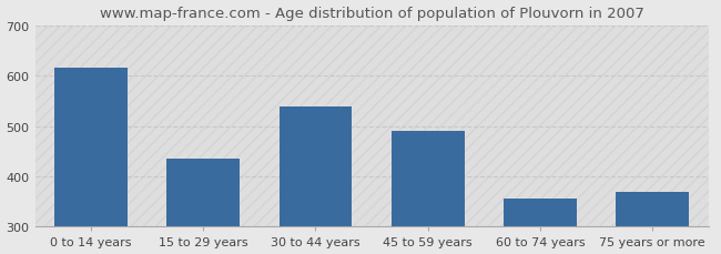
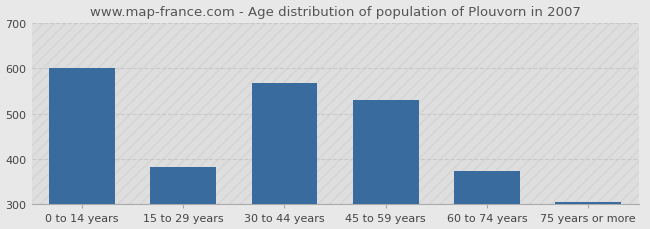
0 to 14 years: 615 -> 601
15 to 29 years: 435 -> 383
30 to 44 years: 540 -> 568
45 to 59 years: 490 -> 531
60 to 74 years: 355 -> 373
75 years or more: 370 -> 306
